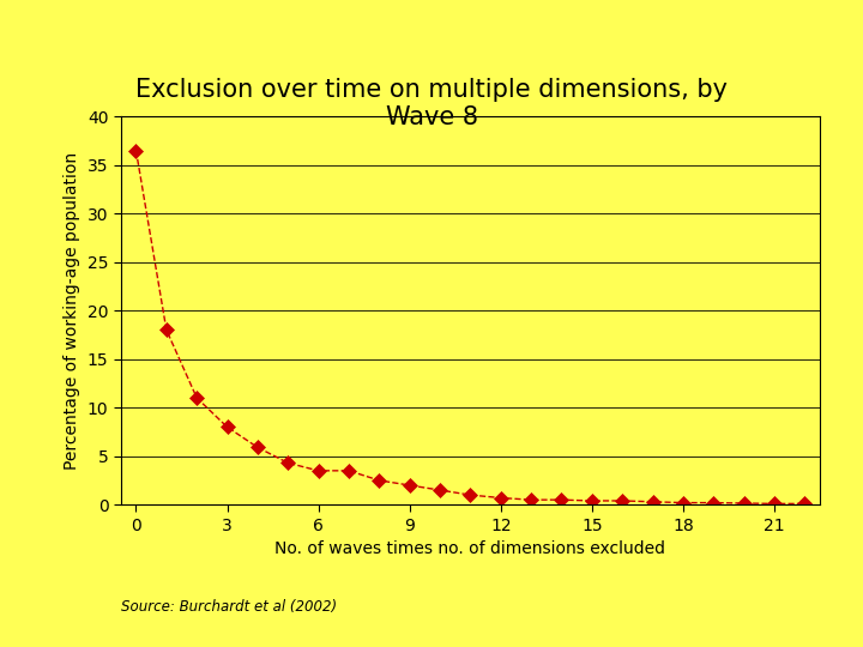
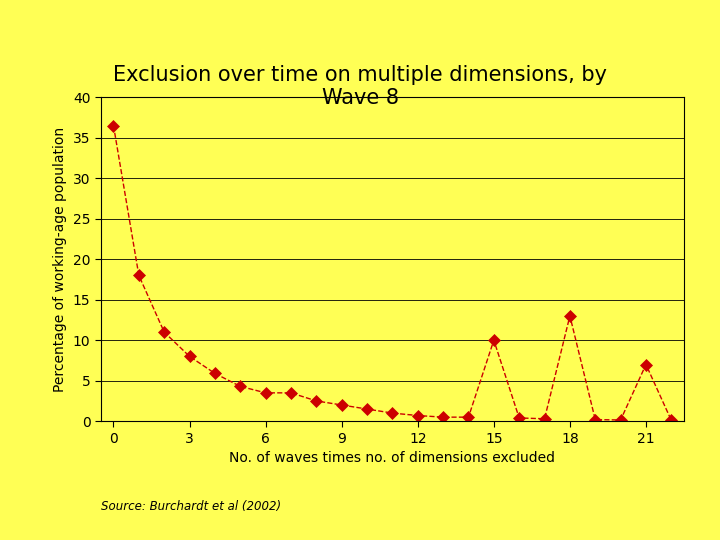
15: 0.4 -> 10.0
18: 0.2 -> 13.0
21: 0.1 -> 7.0
